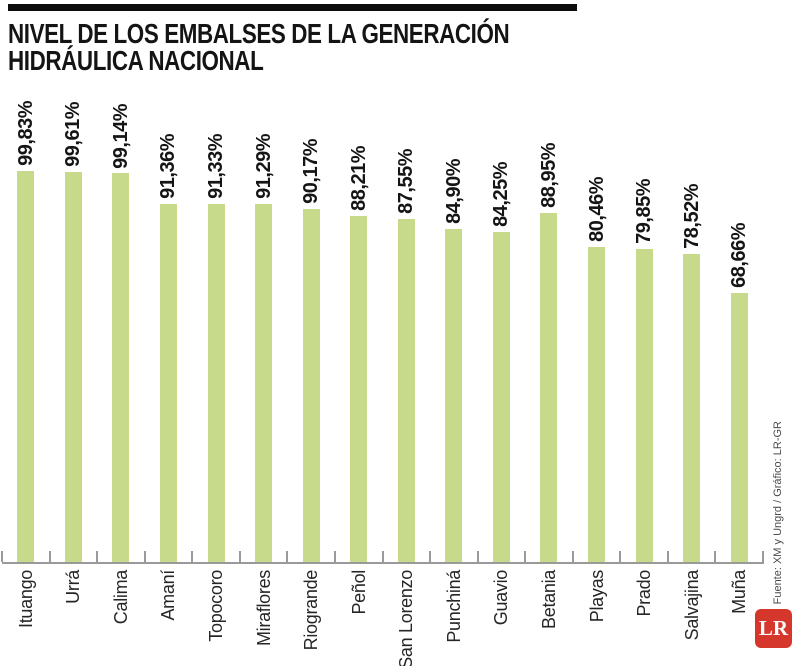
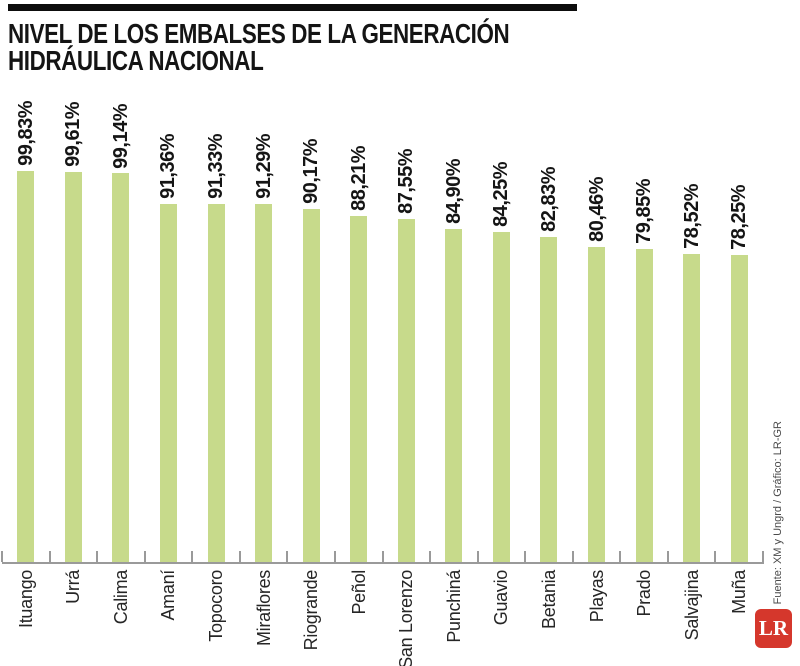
Betania: 88,95% -> 82,83%
Muña: 68,66% -> 78,25%
